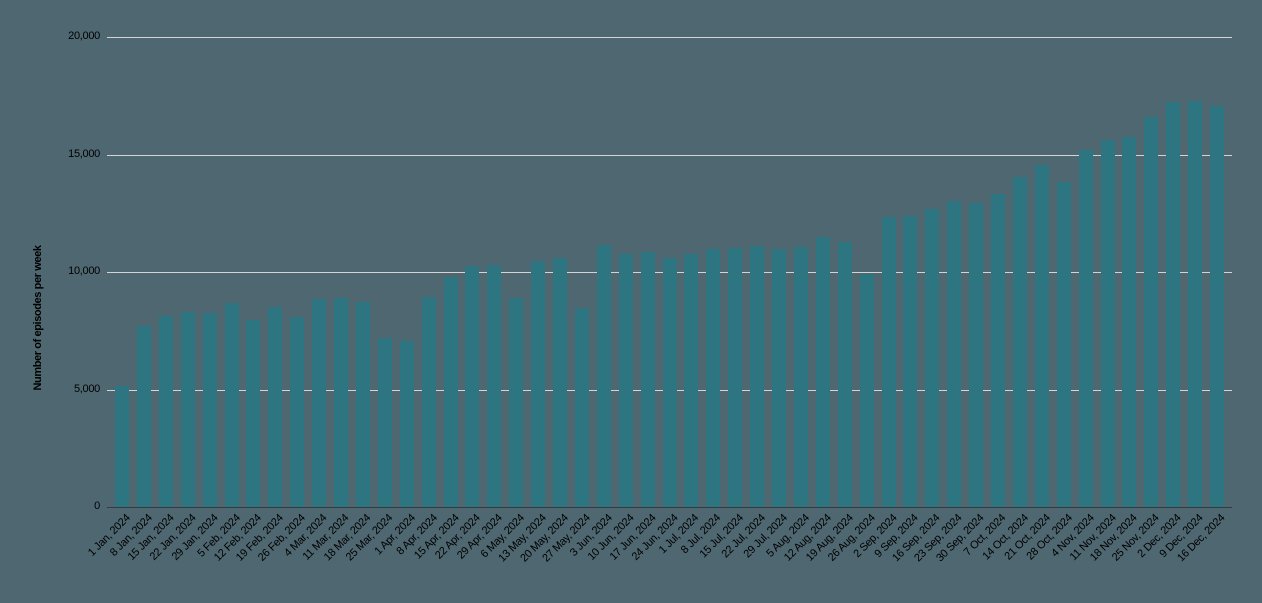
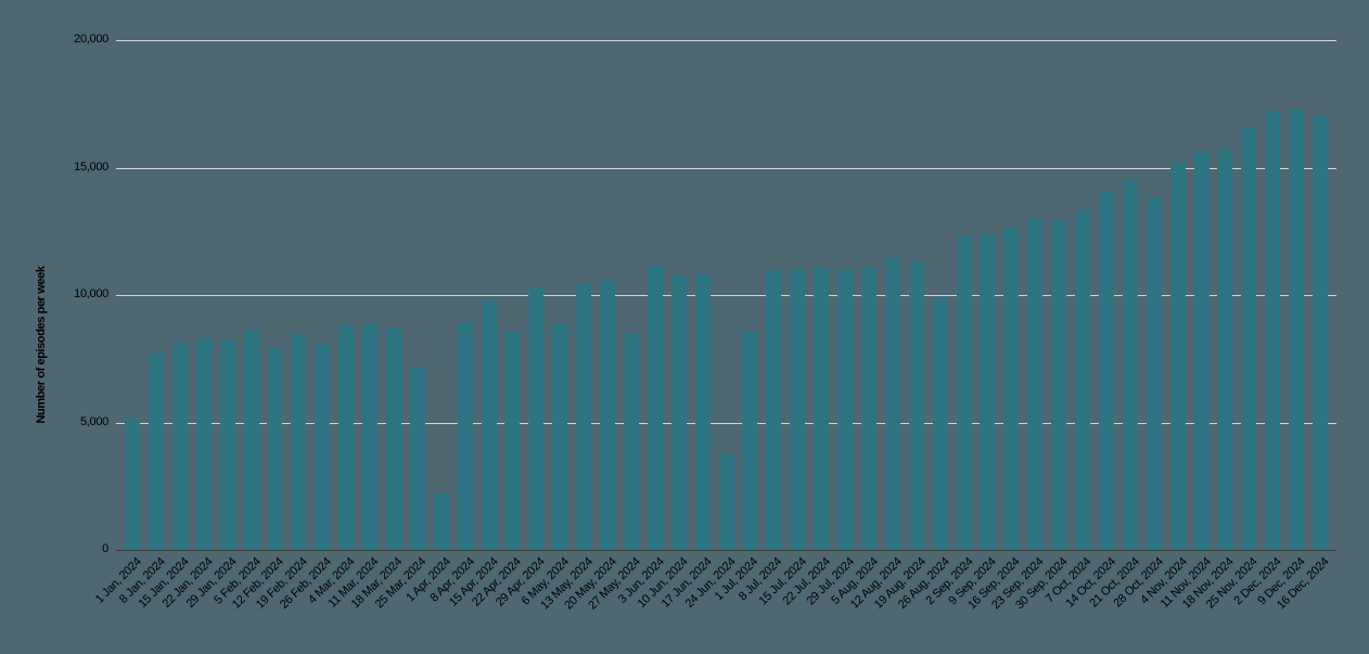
1 Apr, 2024: 7100 -> 2200
22 Apr, 2024: 10300 -> 8600
24 Jun, 2024: 10600 -> 3800
1 Jul, 2024: 10800 -> 8600
